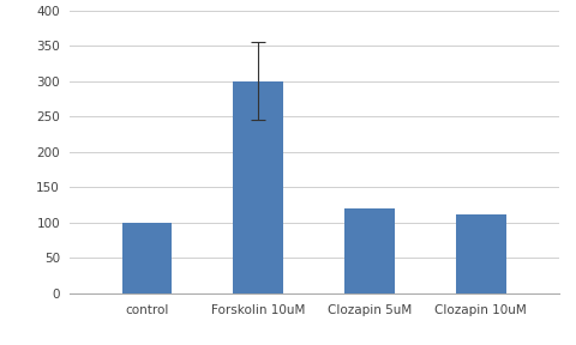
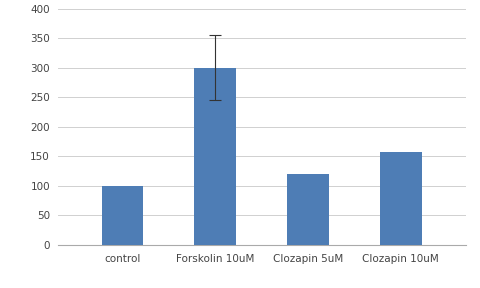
Clozapin 10uM: 112 -> 157
